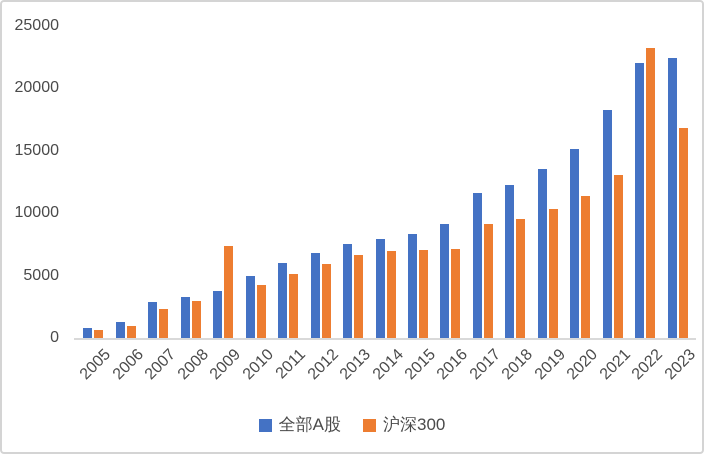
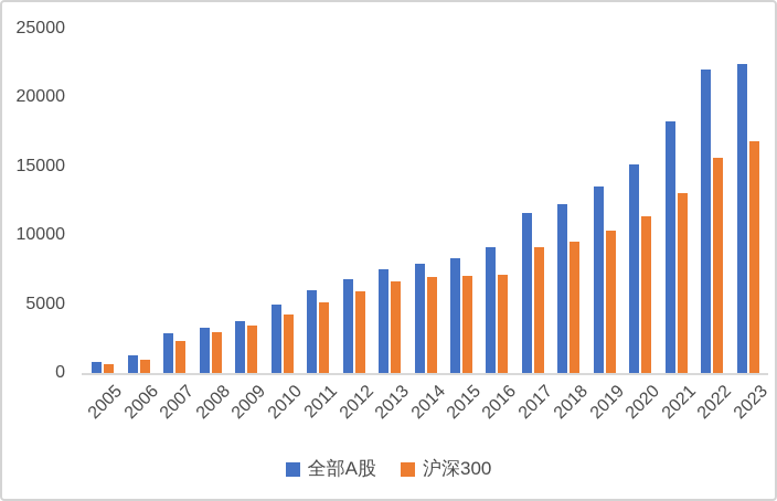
沪深300/2009: 7400 -> 3400
沪深300/2022: 23200 -> 15600
